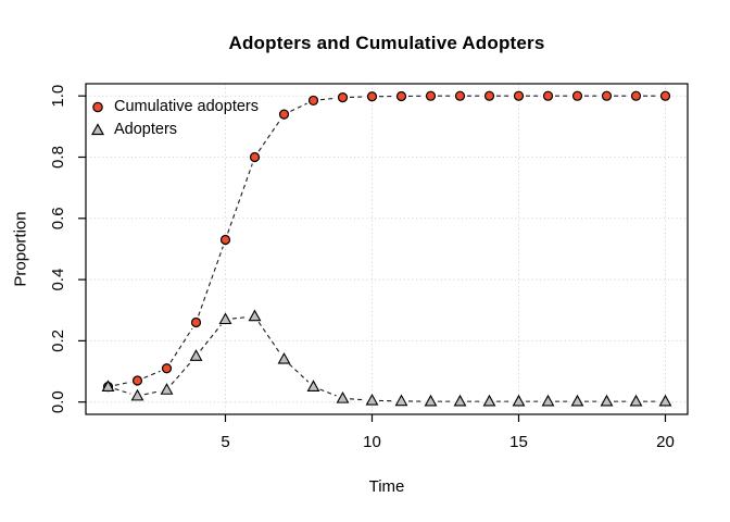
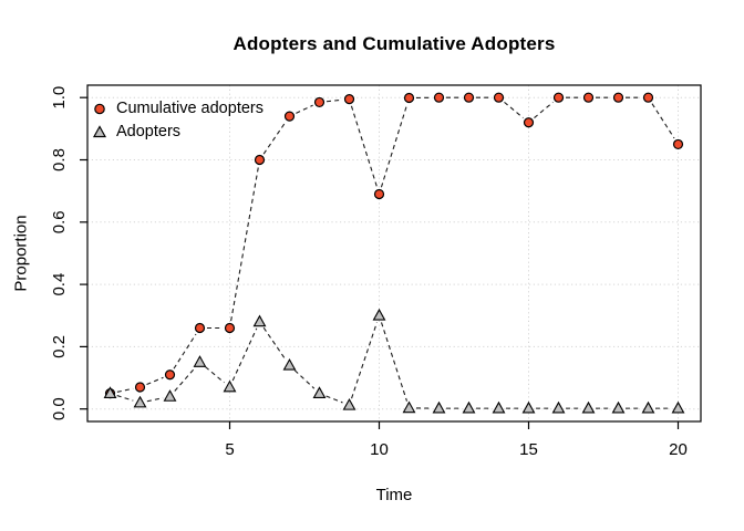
Cumulative adopters/5: 0.53 -> 0.26
Adopters/5: 0.27 -> 0.07
Cumulative adopters/10: 1.00 -> 0.69
Adopters/10: 0.01 -> 0.30
Cumulative adopters/15: 1.00 -> 0.92
Cumulative adopters/20: 1.00 -> 0.85
